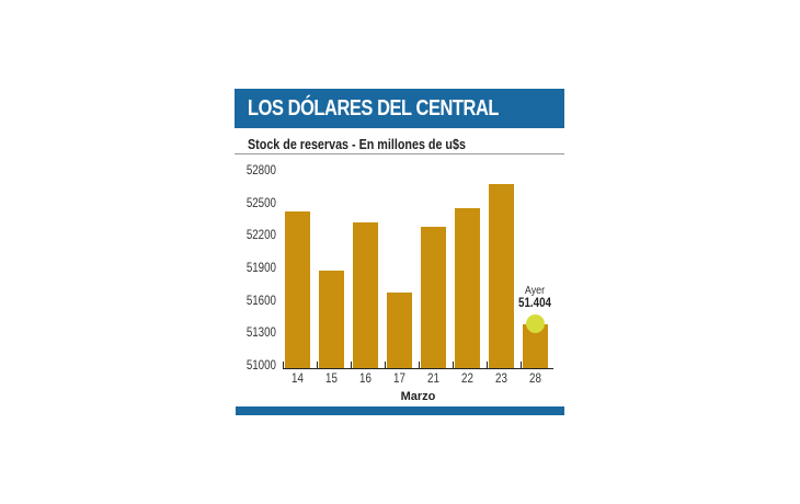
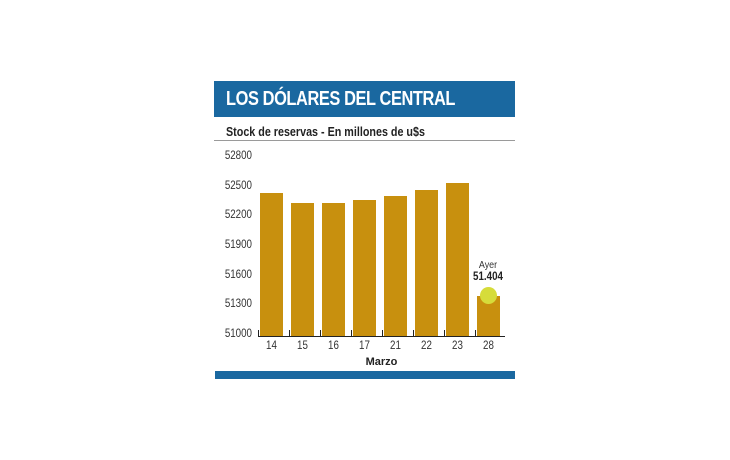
15: 51900 -> 52400
17: 51700 -> 52400
21: 52300 -> 52400
23: 52700 -> 52600
